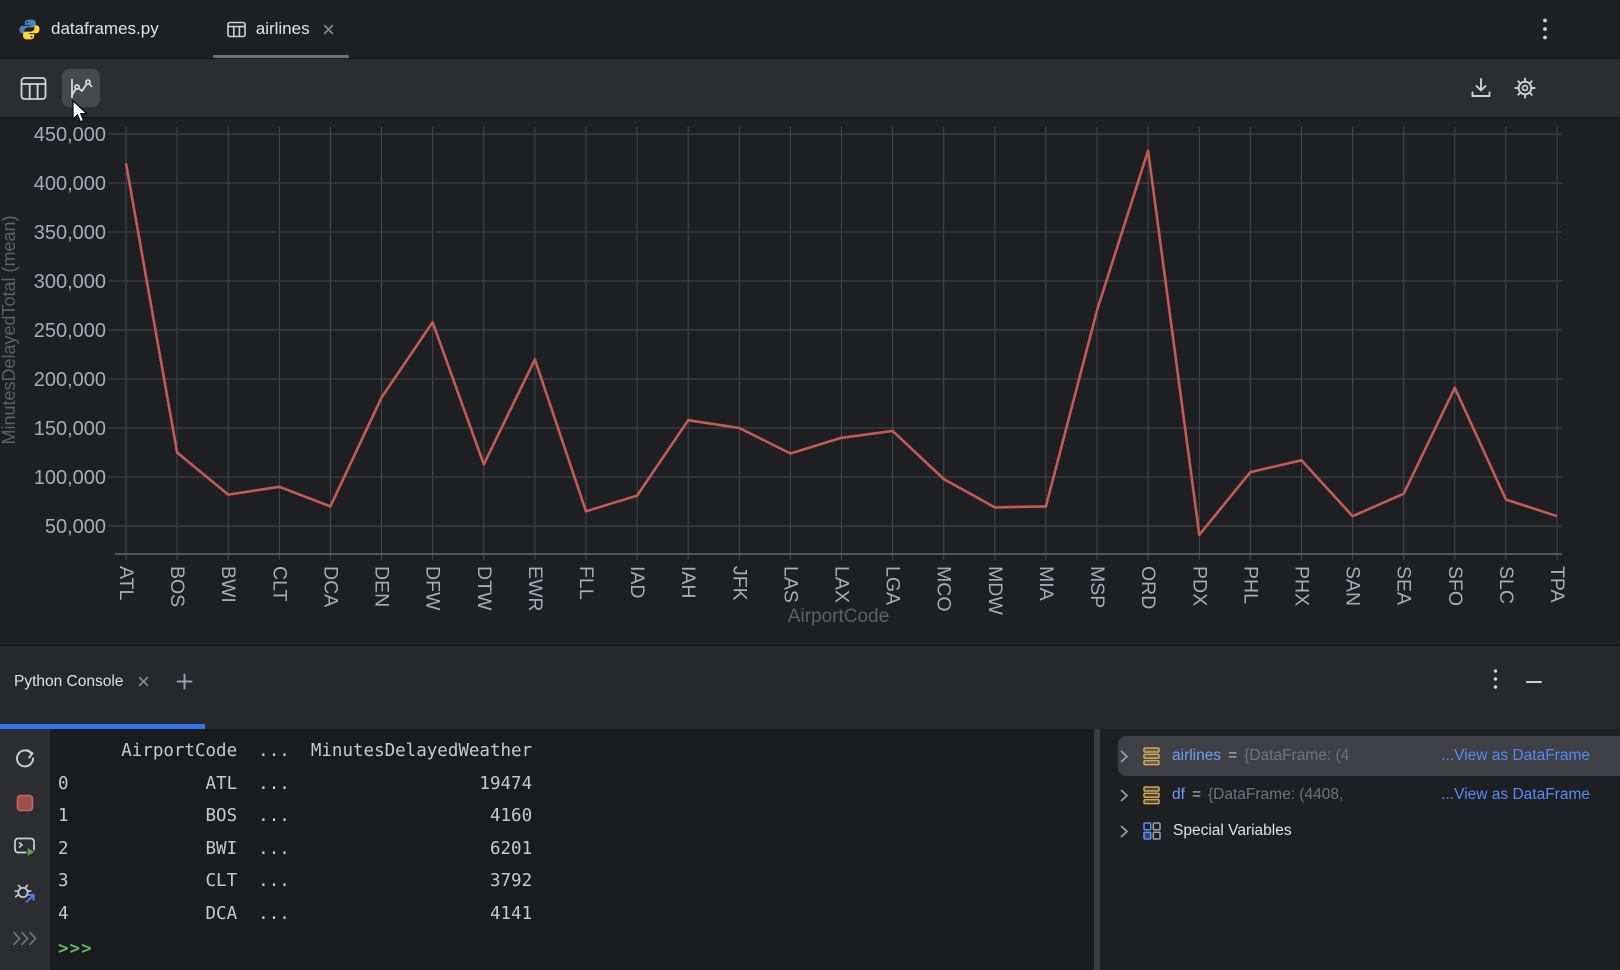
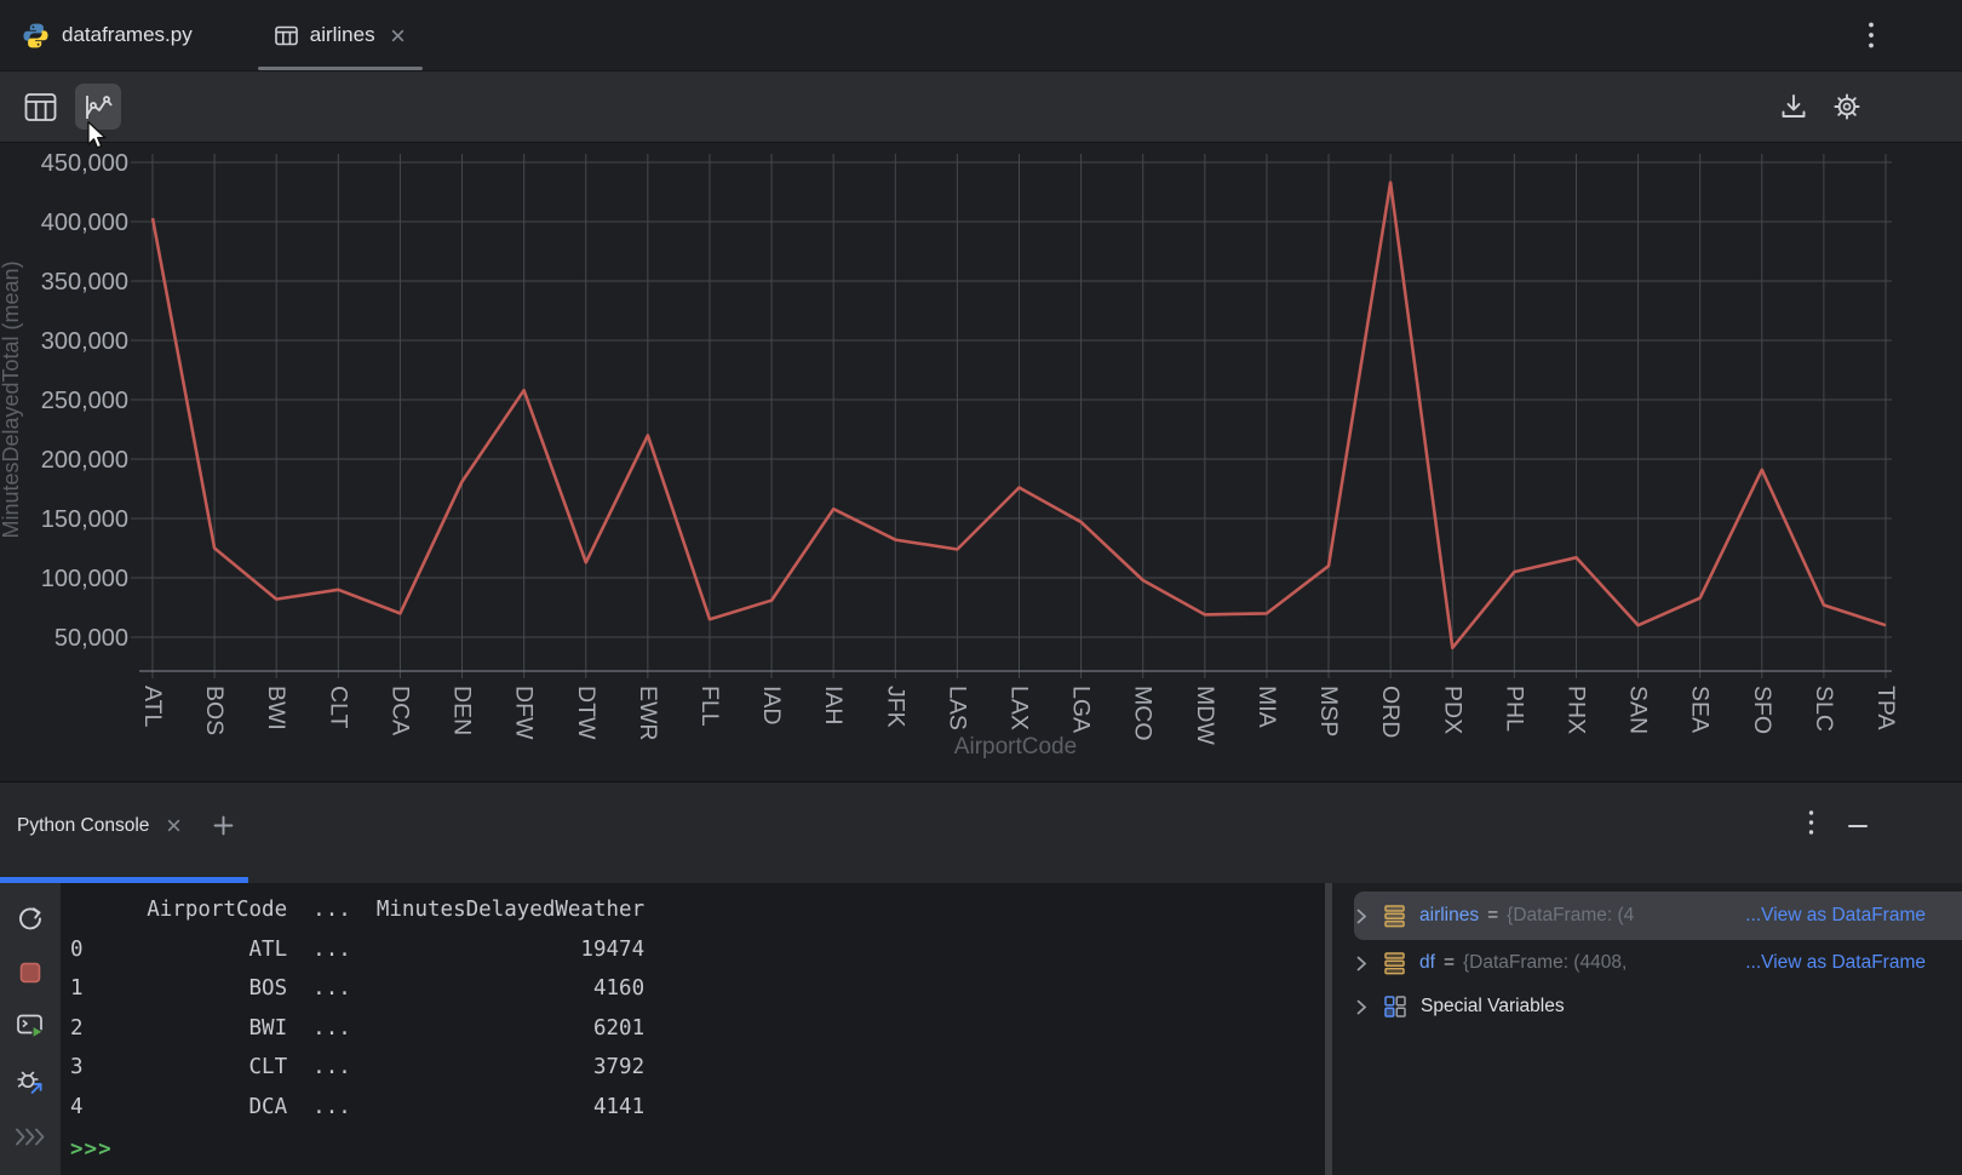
ATL: 420000 -> 400000
JFK: 150000 -> 130000
LAX: 140000 -> 180000
MSP: 270000 -> 110000
